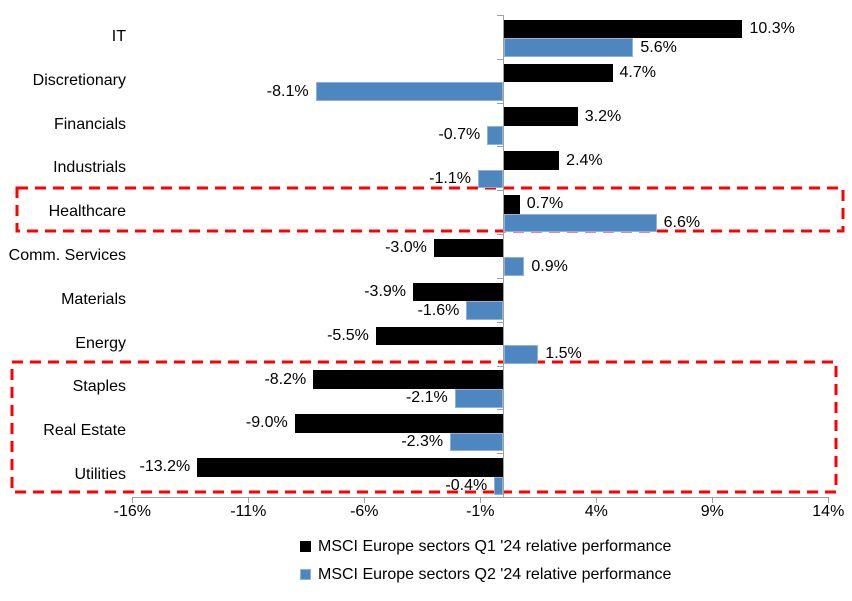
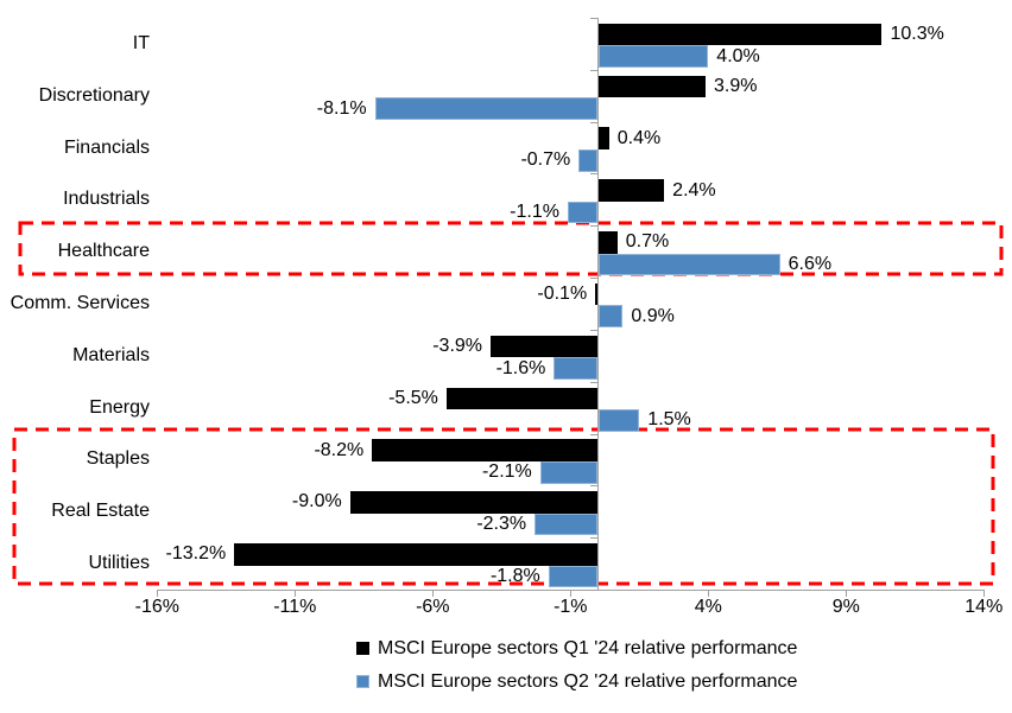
MSCI Europe sectors Q2 '24 relative performance/IT: 5.6% -> 4.0%
MSCI Europe sectors Q1 '24 relative performance/Discretionary: 4.7% -> 3.9%
MSCI Europe sectors Q1 '24 relative performance/Financials: 3.2% -> 0.4%
MSCI Europe sectors Q1 '24 relative performance/Comm. Services: -3.0% -> -0.1%
MSCI Europe sectors Q2 '24 relative performance/Utilities: -0.4% -> -1.8%
